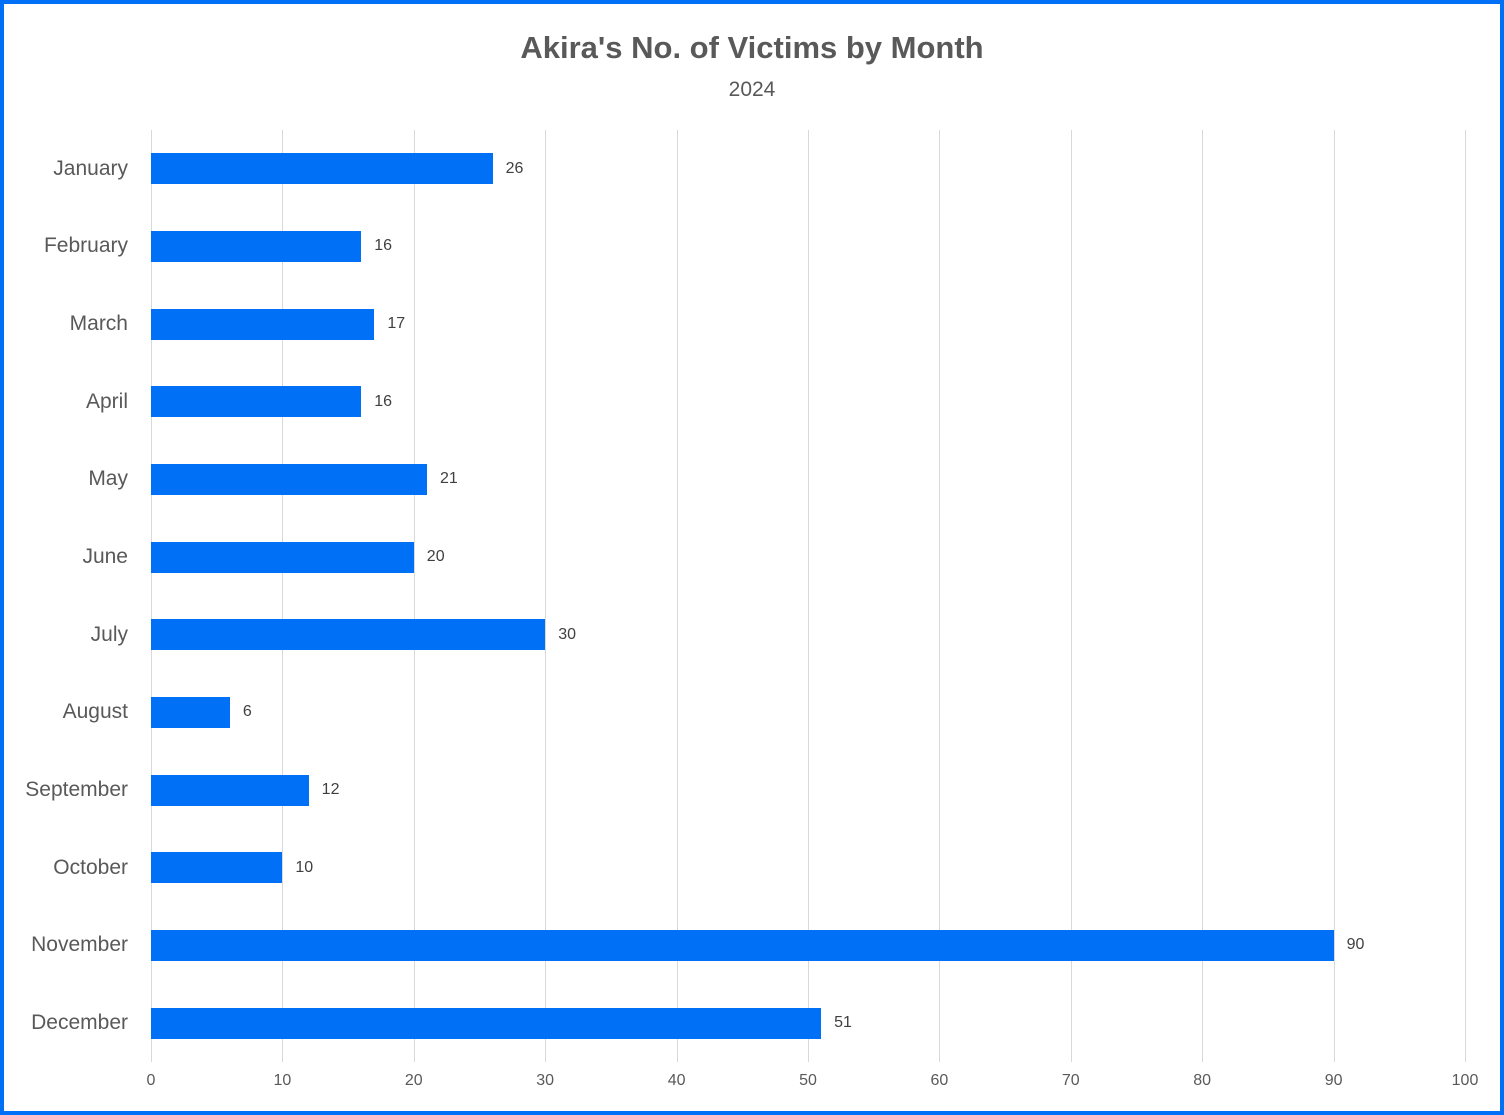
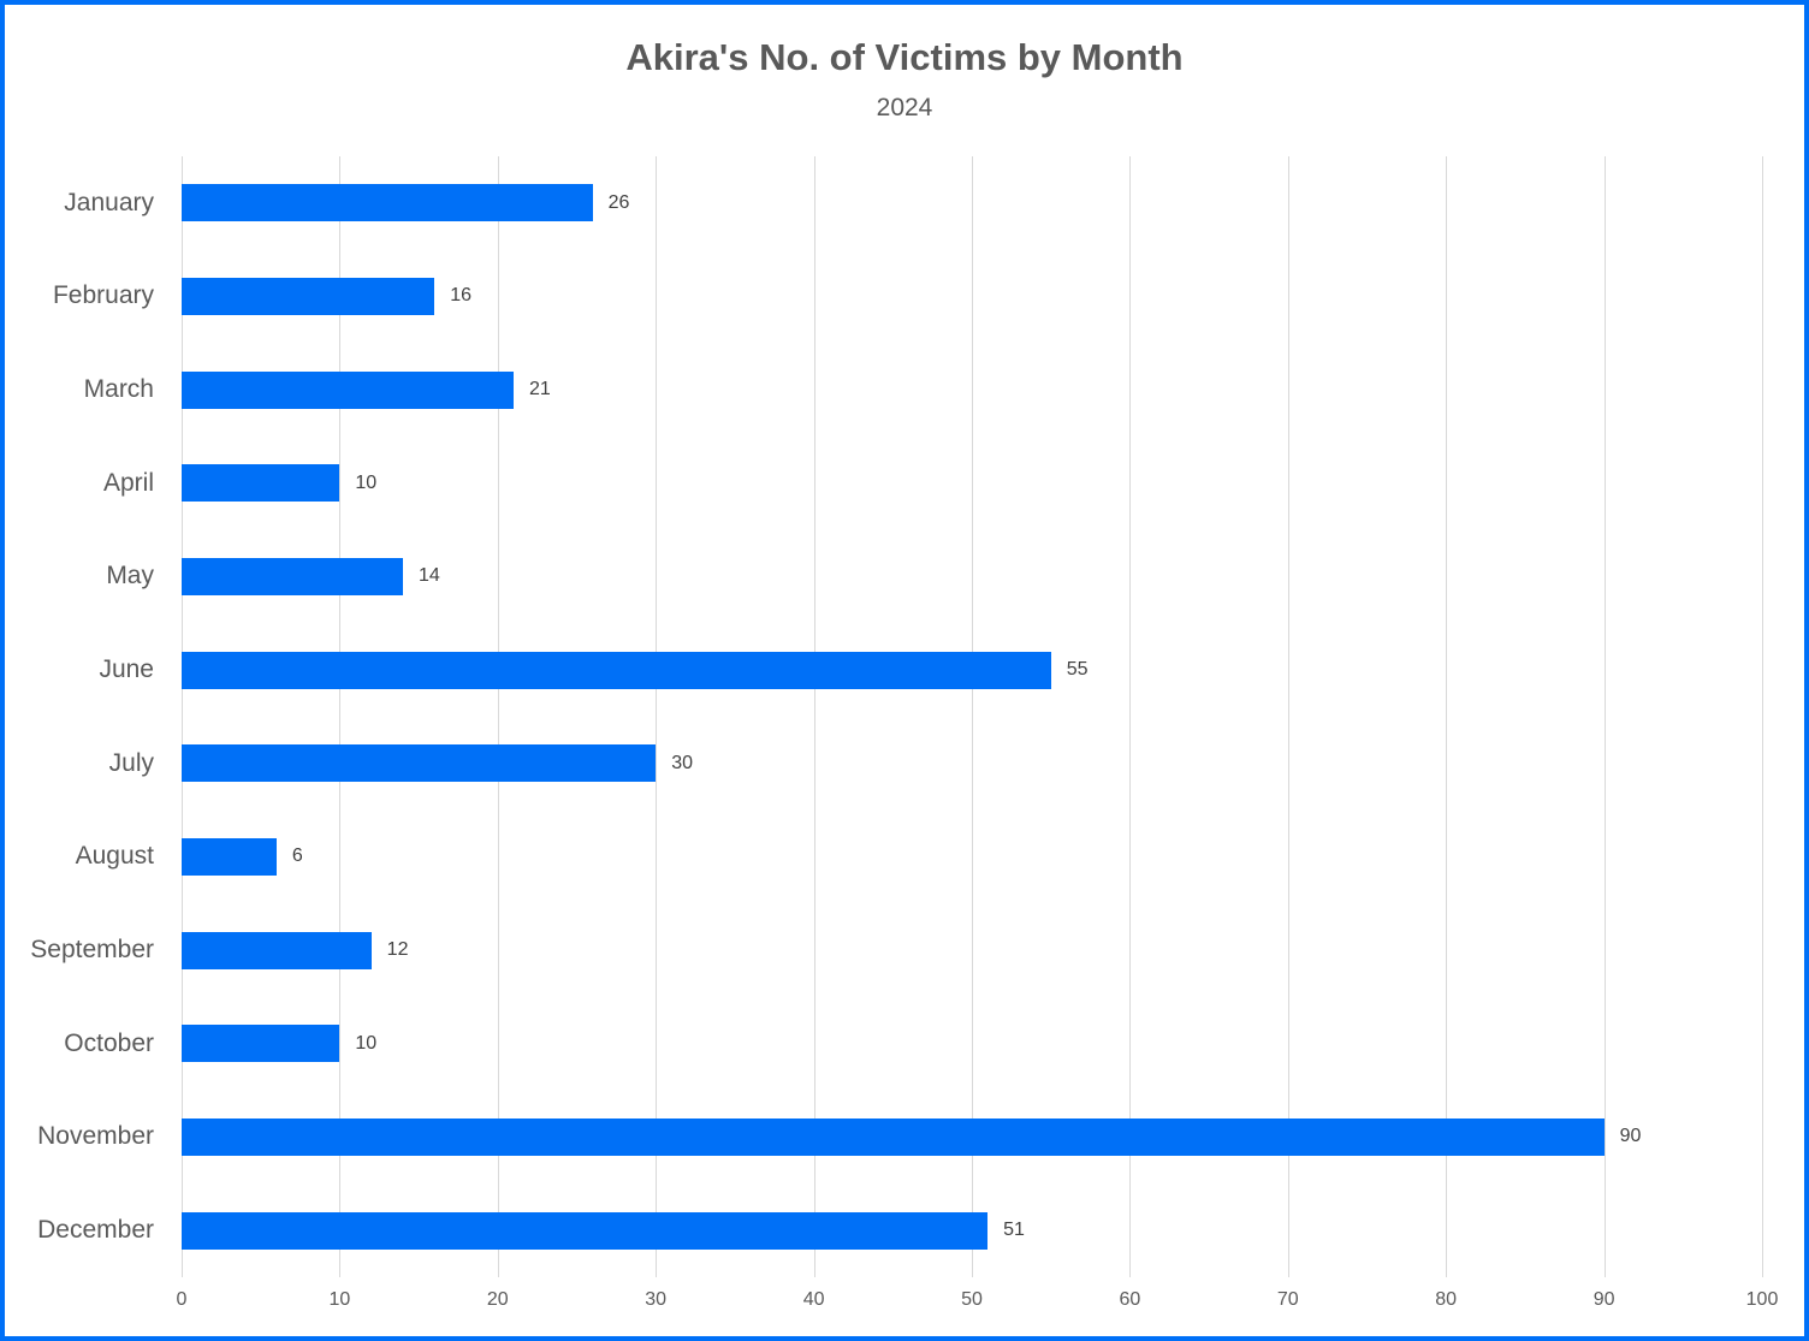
March: 17 -> 21
April: 16 -> 10
May: 21 -> 14
June: 20 -> 55
